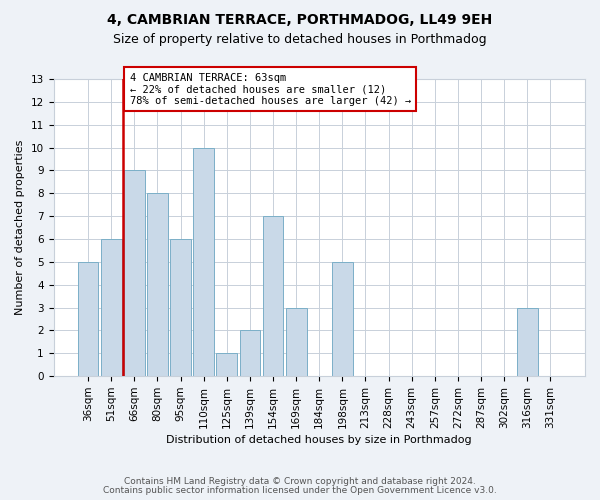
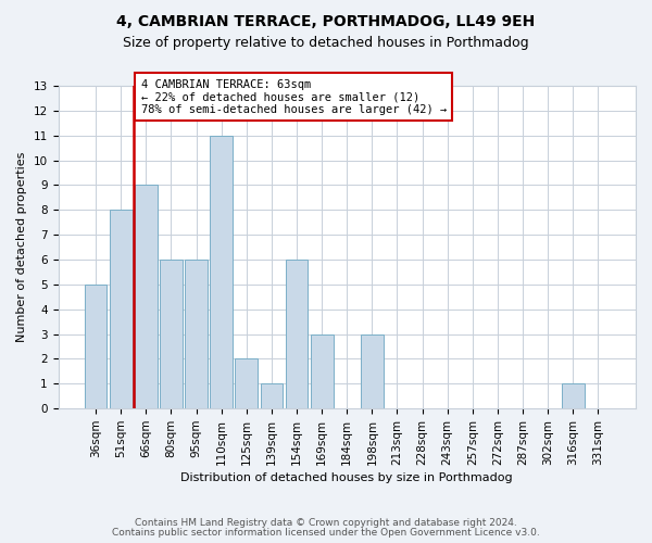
51sqm: 6 -> 8
80sqm: 8 -> 6
110sqm: 10 -> 11
125sqm: 1 -> 2
139sqm: 2 -> 1
154sqm: 7 -> 6
198sqm: 5 -> 3
316sqm: 3 -> 1
